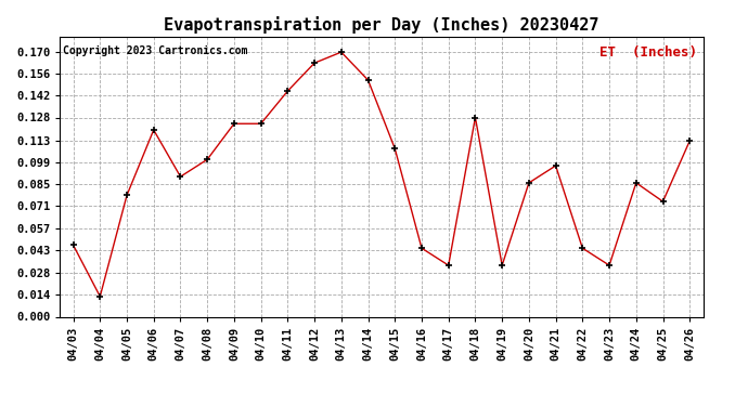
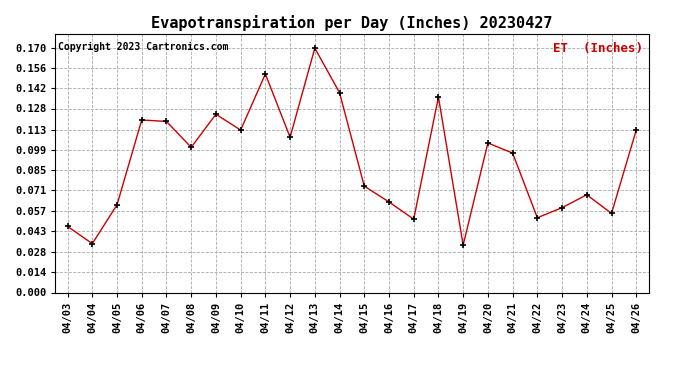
04/04: 0.013 -> 0.034
04/05: 0.078 -> 0.061
04/07: 0.090 -> 0.119
04/10: 0.124 -> 0.113
04/11: 0.145 -> 0.152
04/12: 0.163 -> 0.108
04/14: 0.152 -> 0.139
04/15: 0.108 -> 0.074
04/16: 0.044 -> 0.063
04/17: 0.033 -> 0.051
04/18: 0.128 -> 0.136
04/20: 0.086 -> 0.104
04/22: 0.044 -> 0.052
04/23: 0.033 -> 0.059
04/24: 0.086 -> 0.068
04/25: 0.074 -> 0.055
